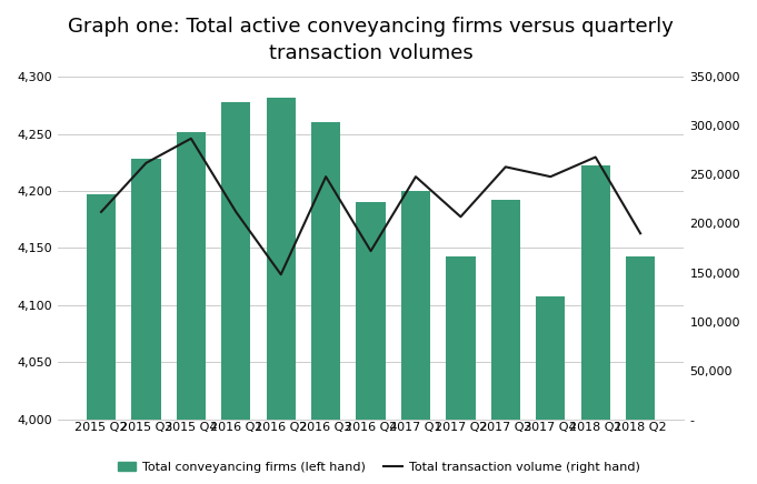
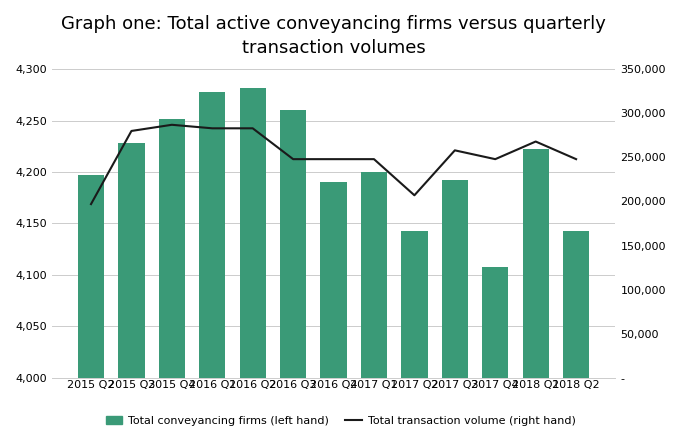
Total transaction volume (right hand)/2015 Q2: 212,000 -> 197,000
Total transaction volume (right hand)/2015 Q3: 262,000 -> 280,000
Total transaction volume (right hand)/2016 Q1: 212,000 -> 283,000
Total transaction volume (right hand)/2016 Q2: 148,000 -> 283,000
Total transaction volume (right hand)/2016 Q4: 172,000 -> 248,000
Total transaction volume (right hand)/2018 Q2: 190,000 -> 248,000
